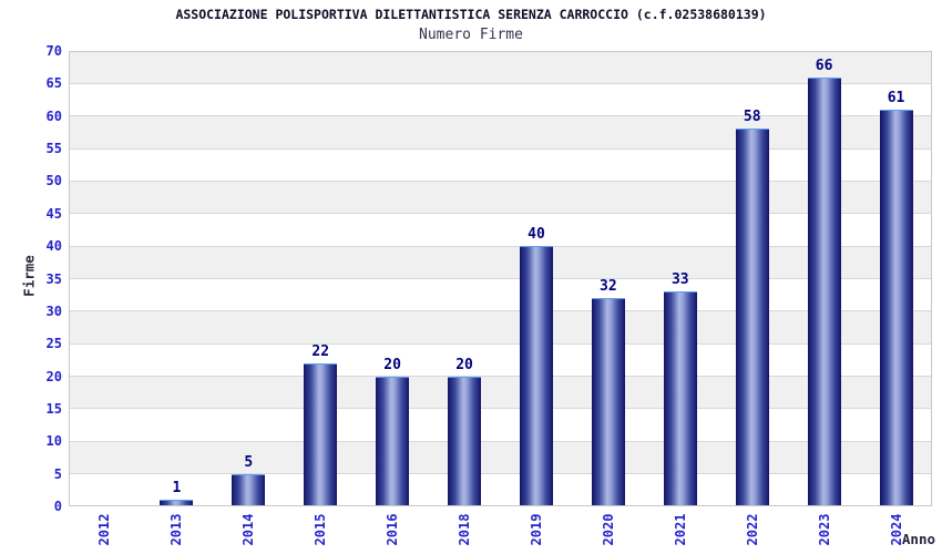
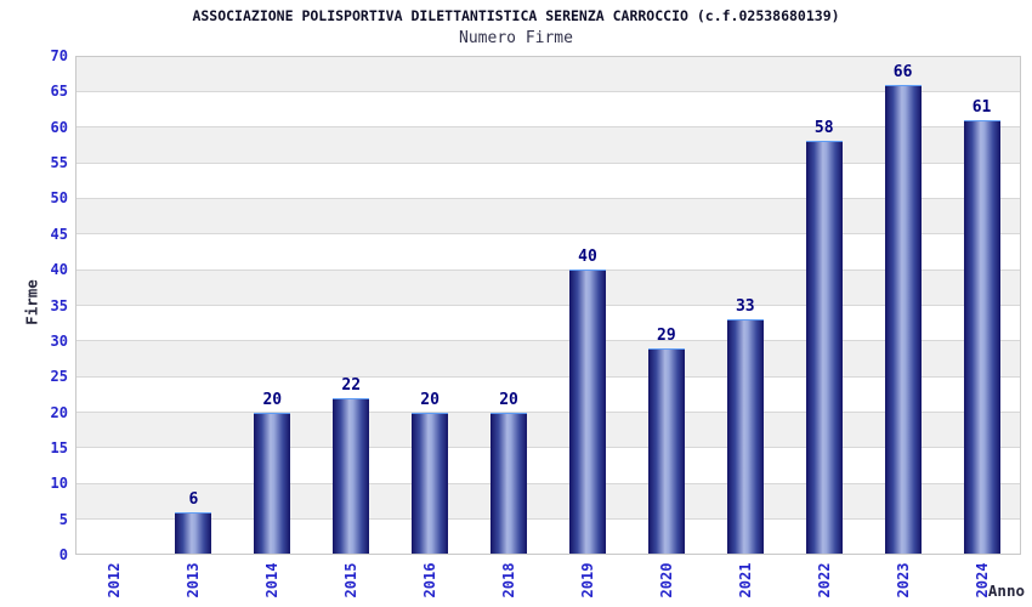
2013: 1 -> 6
2014: 5 -> 20
2020: 32 -> 29
